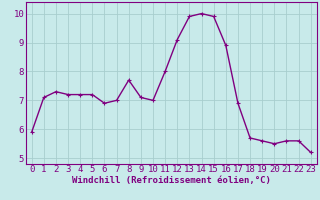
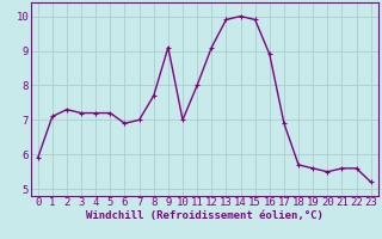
9: 7.1 -> 9.1
